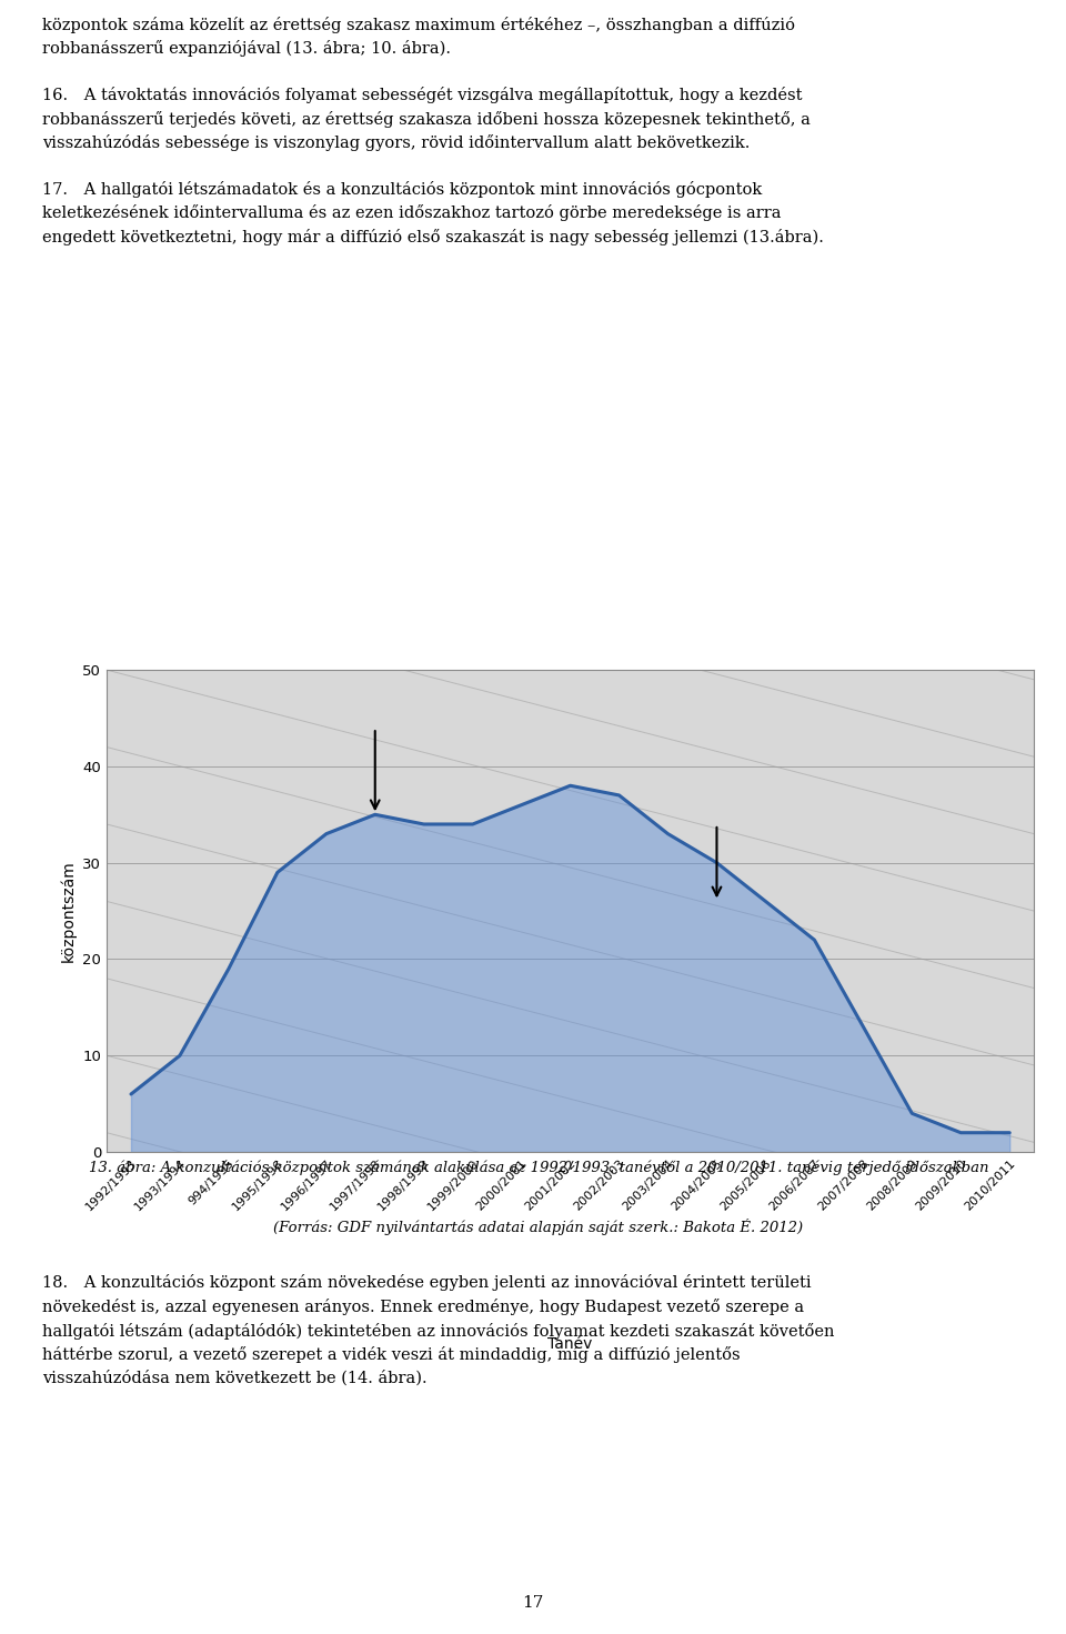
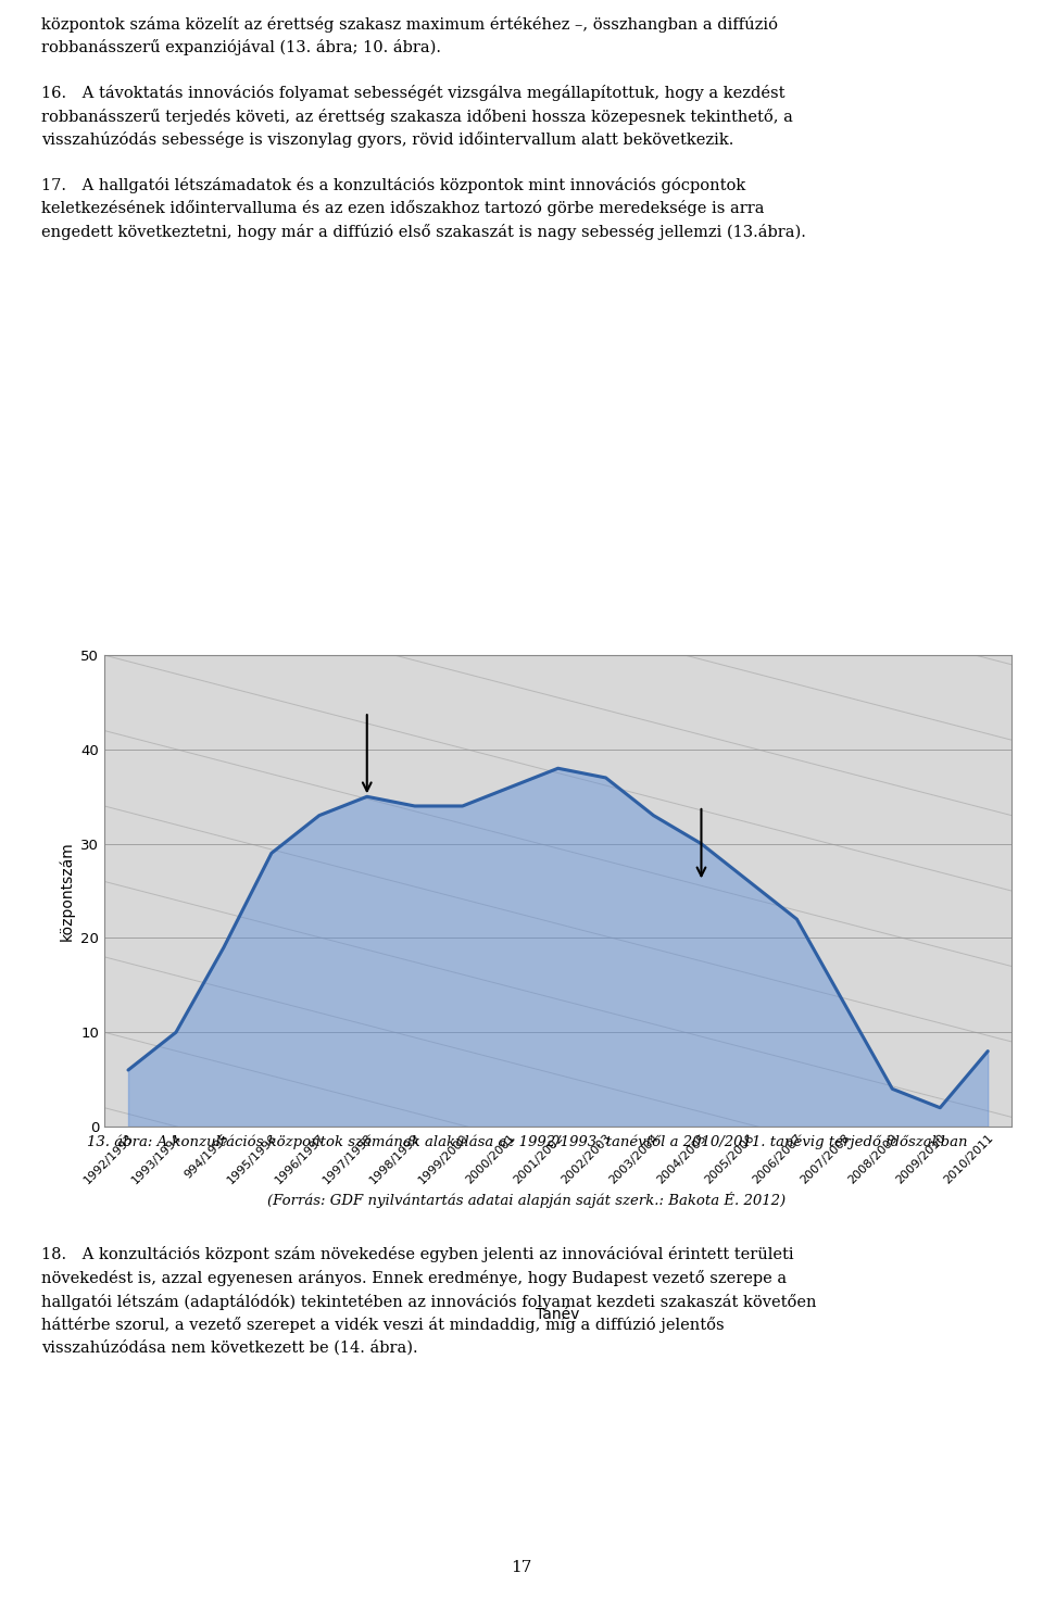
2010/2011: 2 -> 8
